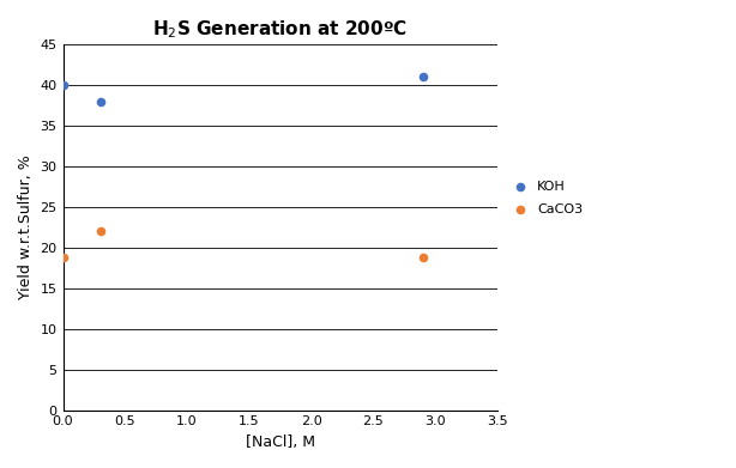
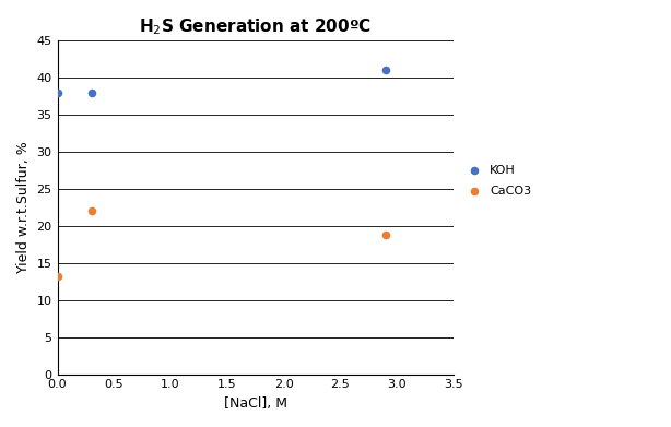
KOH/0.0: 40 -> 38
CaCO3/0.0: 18.8 -> 13.2
